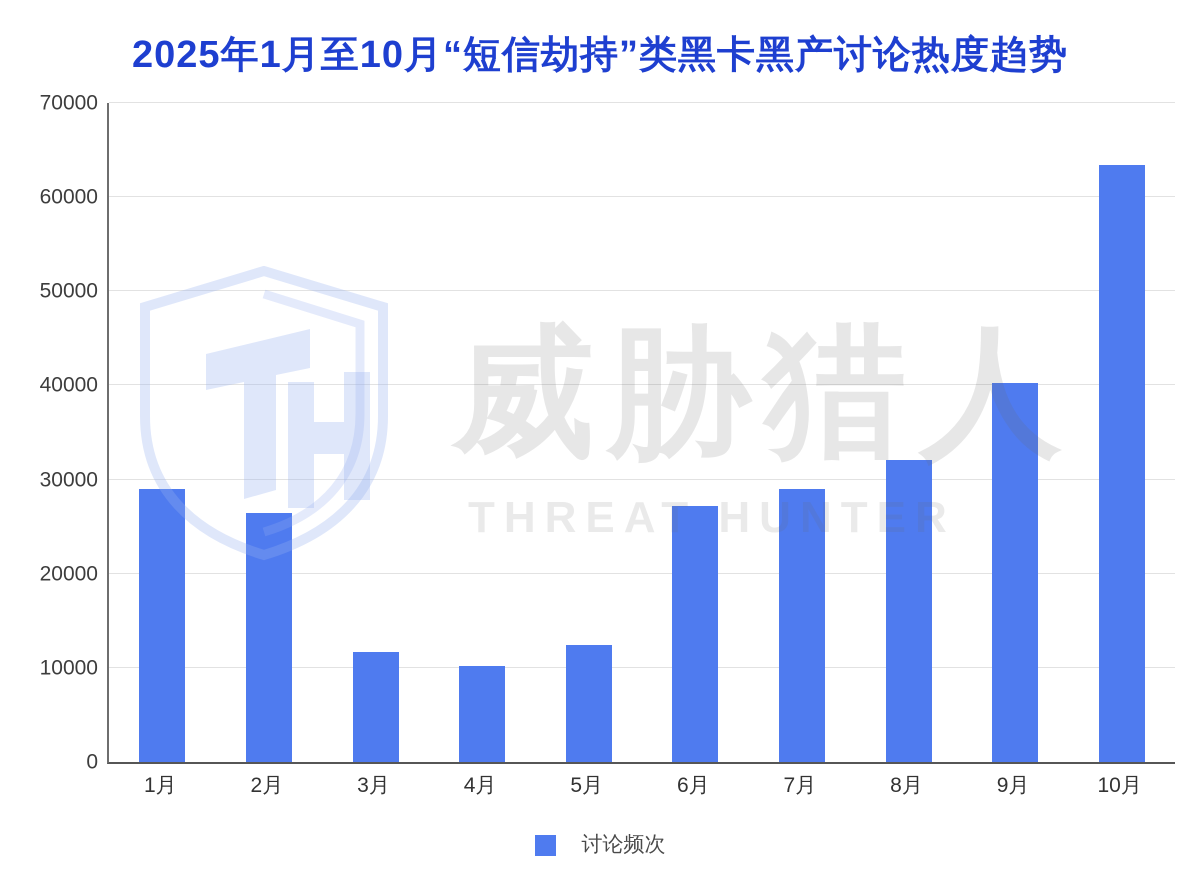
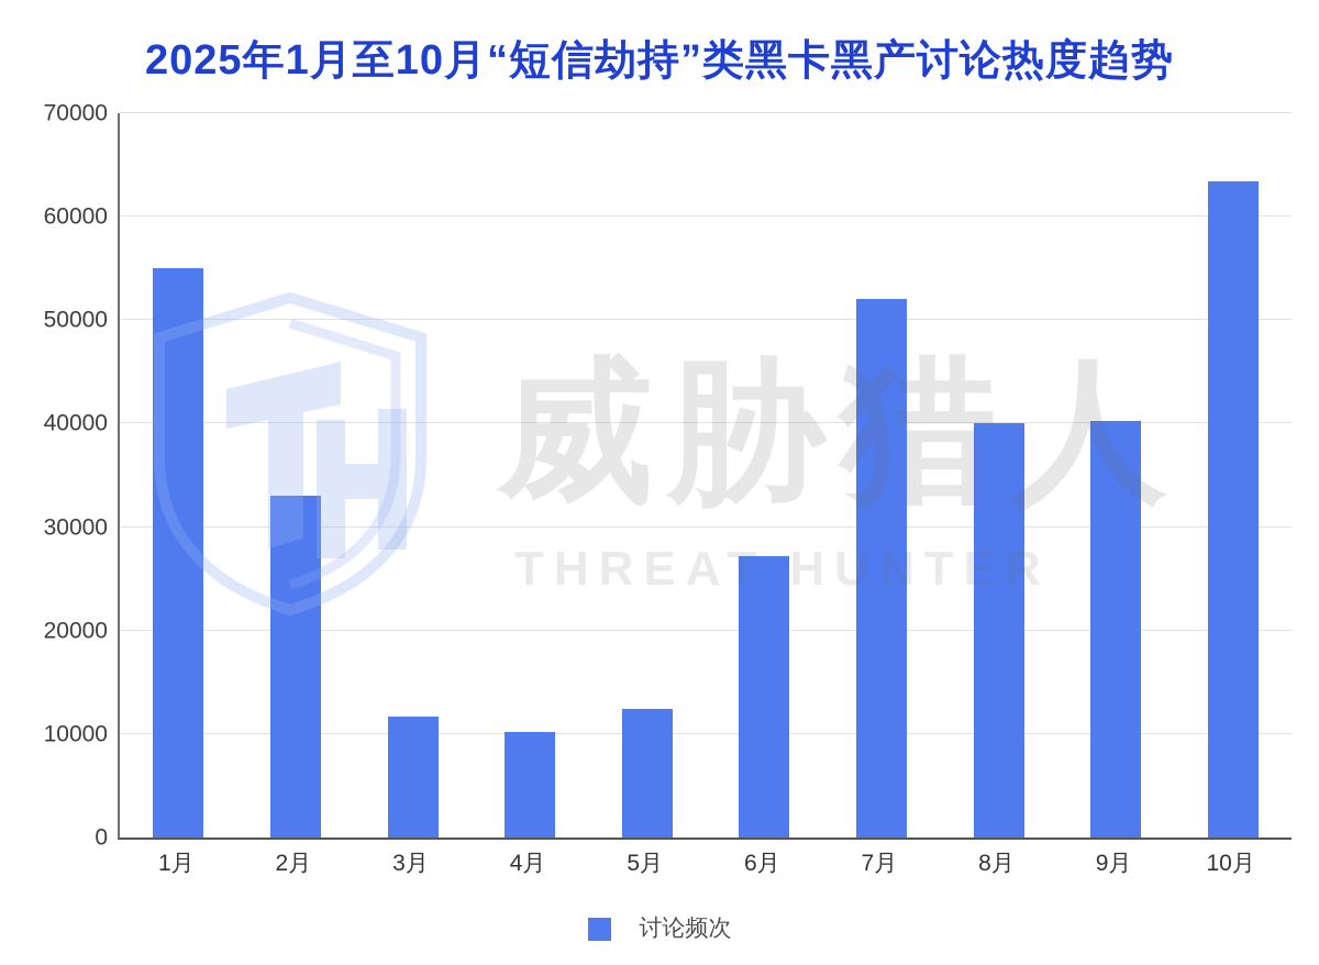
1月: 29000 -> 55000
2月: 26000 -> 33000
7月: 29000 -> 52000
8月: 32000 -> 40000
